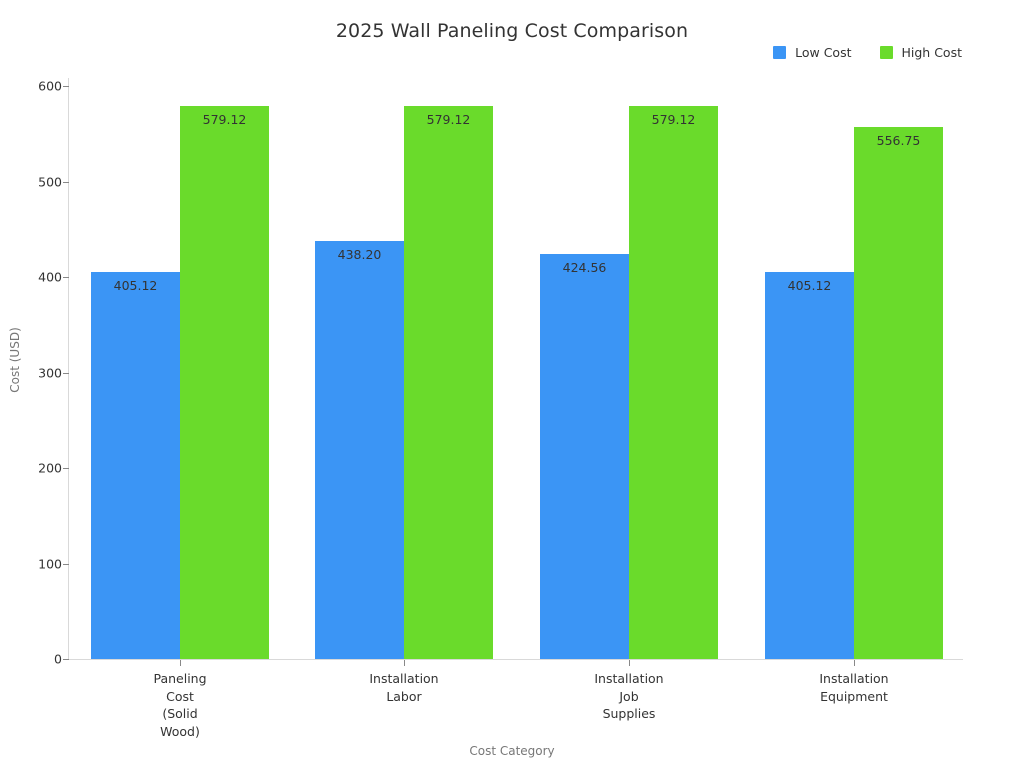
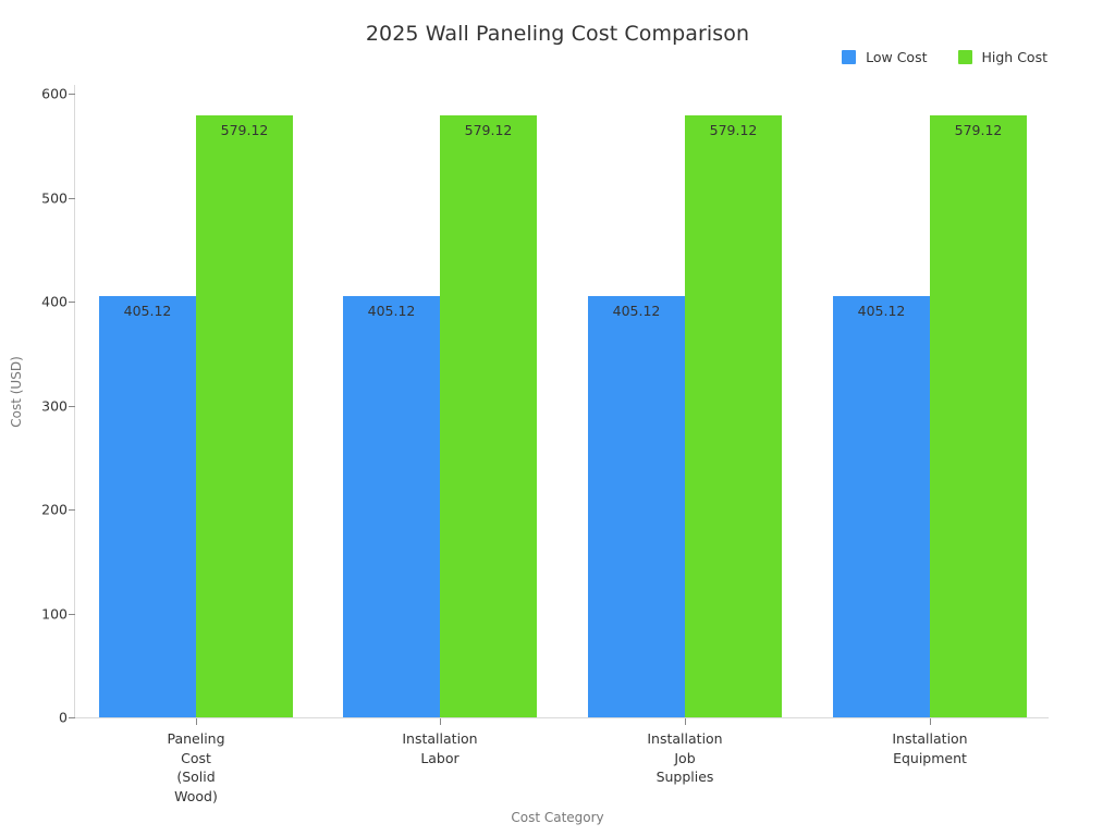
Low Cost/Installation Labor: 438.20 -> 405.12
Low Cost/Installation Job Supplies: 424.56 -> 405.12
High Cost/Installation Equipment: 556.75 -> 579.12
